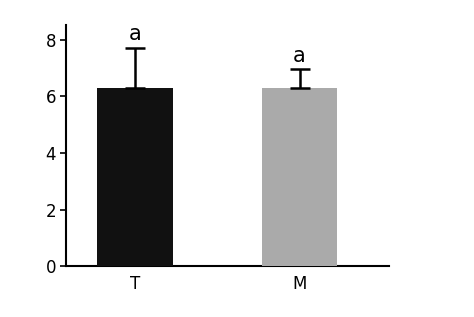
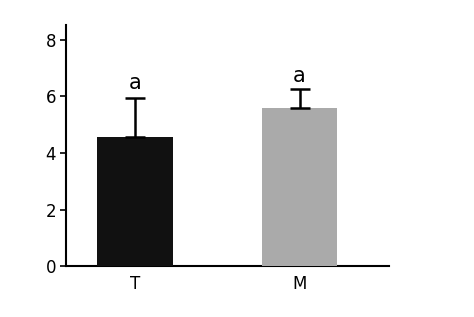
T: 6.30 -> 4.55
M: 6.30 -> 5.60
